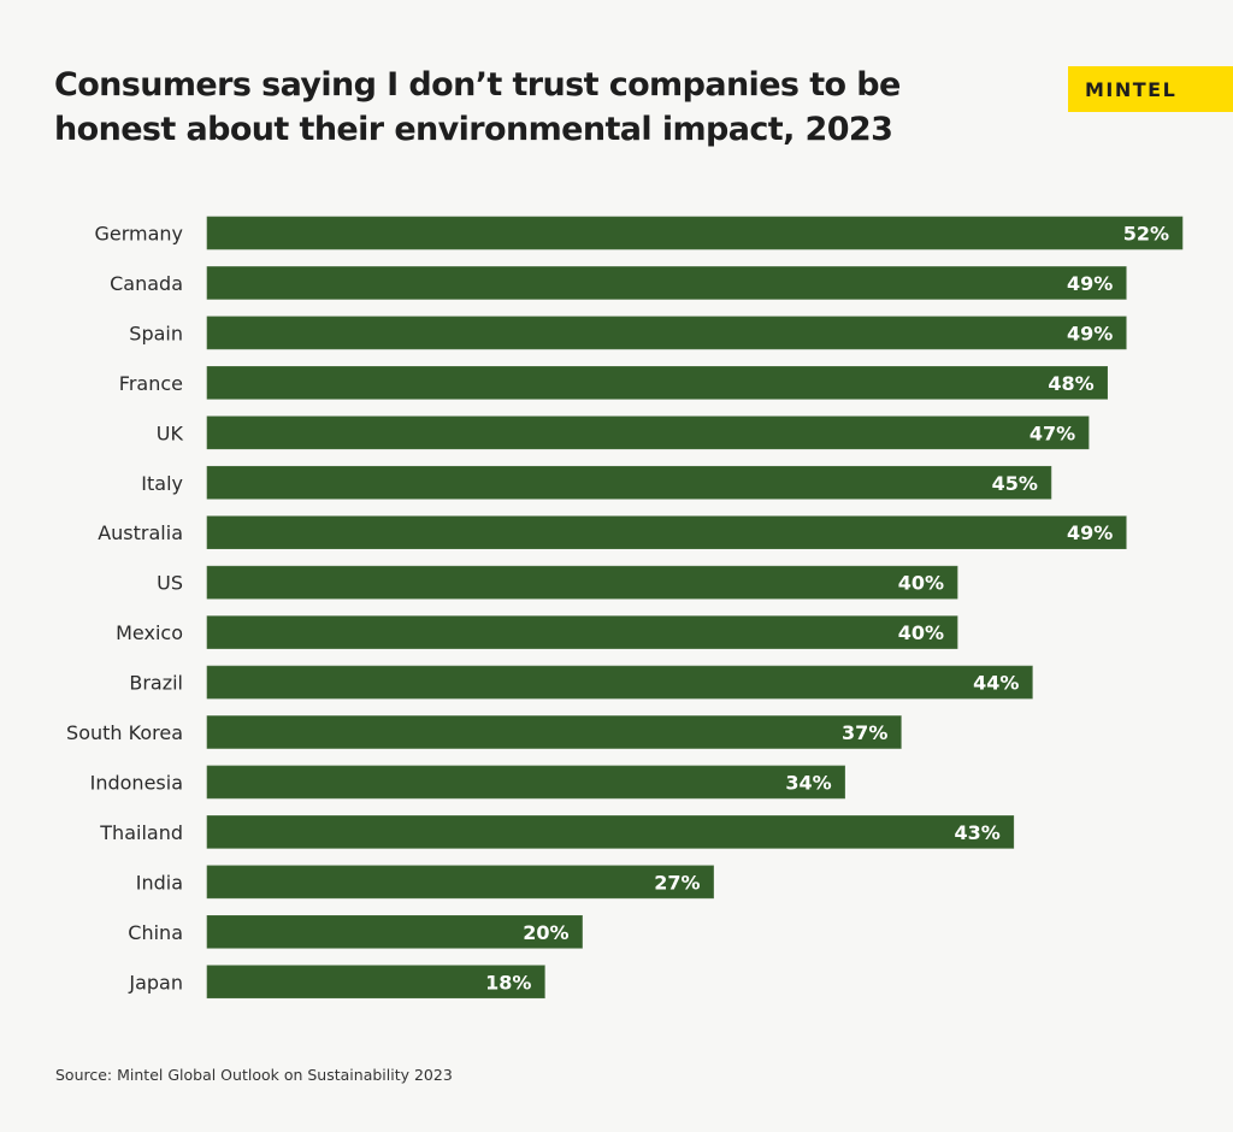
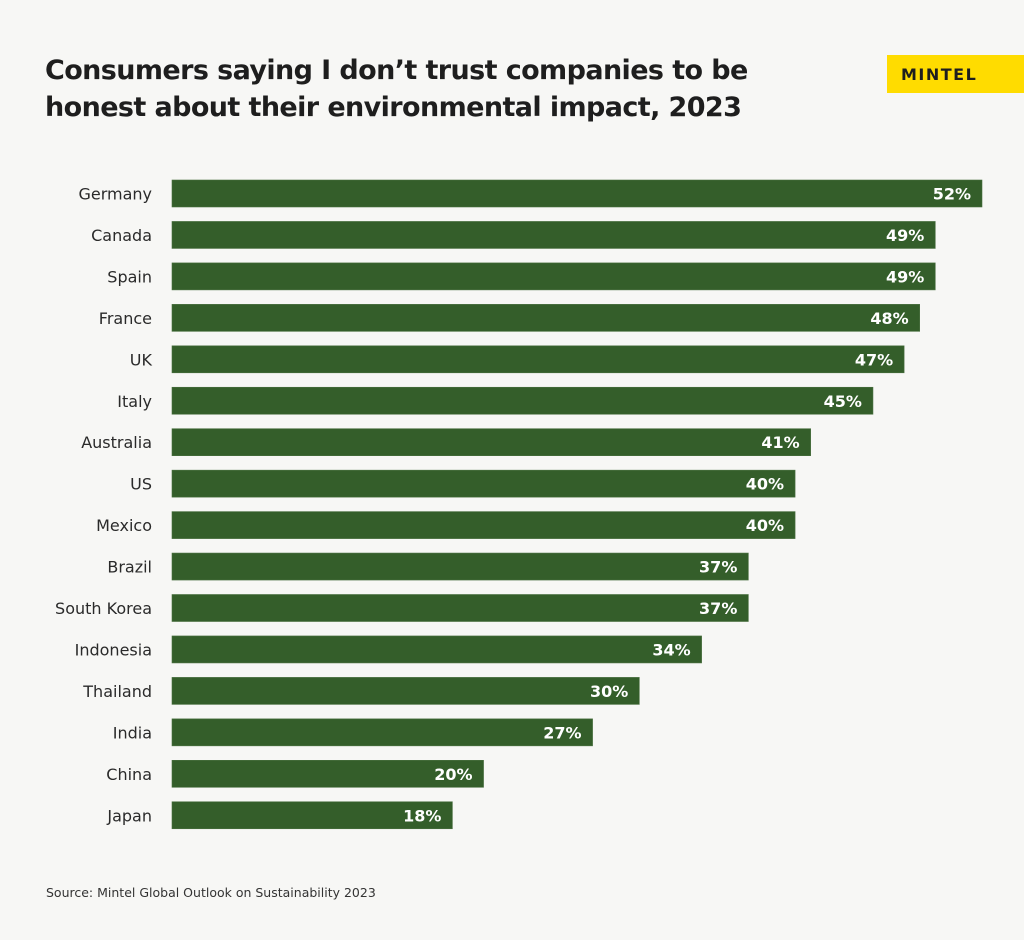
Australia: 49% -> 41%
Brazil: 44% -> 37%
Thailand: 43% -> 30%
